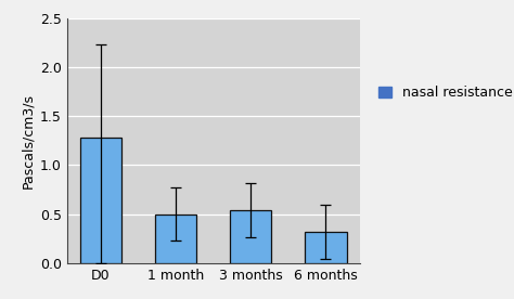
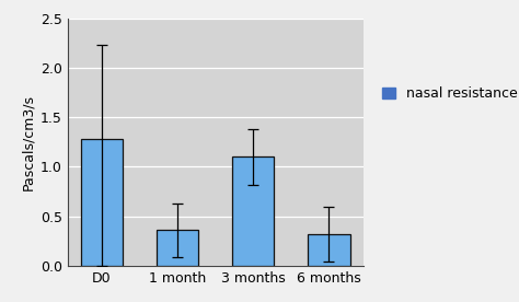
1 month: 0.50 -> 0.36
3 months: 0.54 -> 1.10
